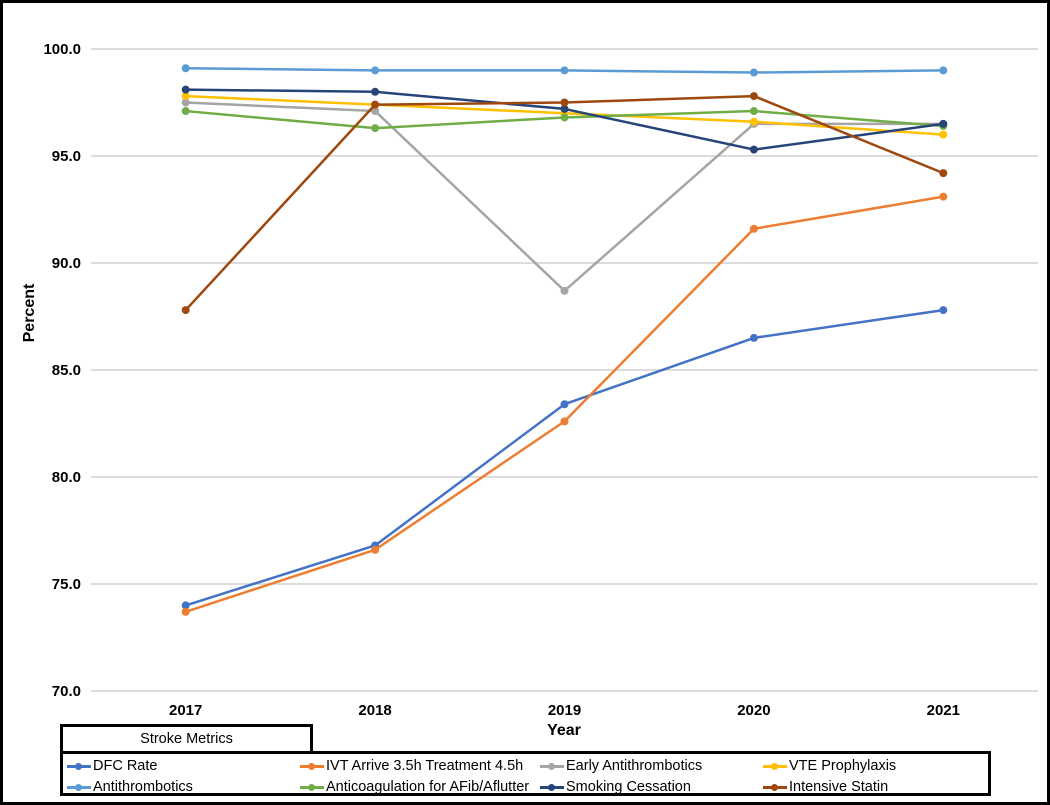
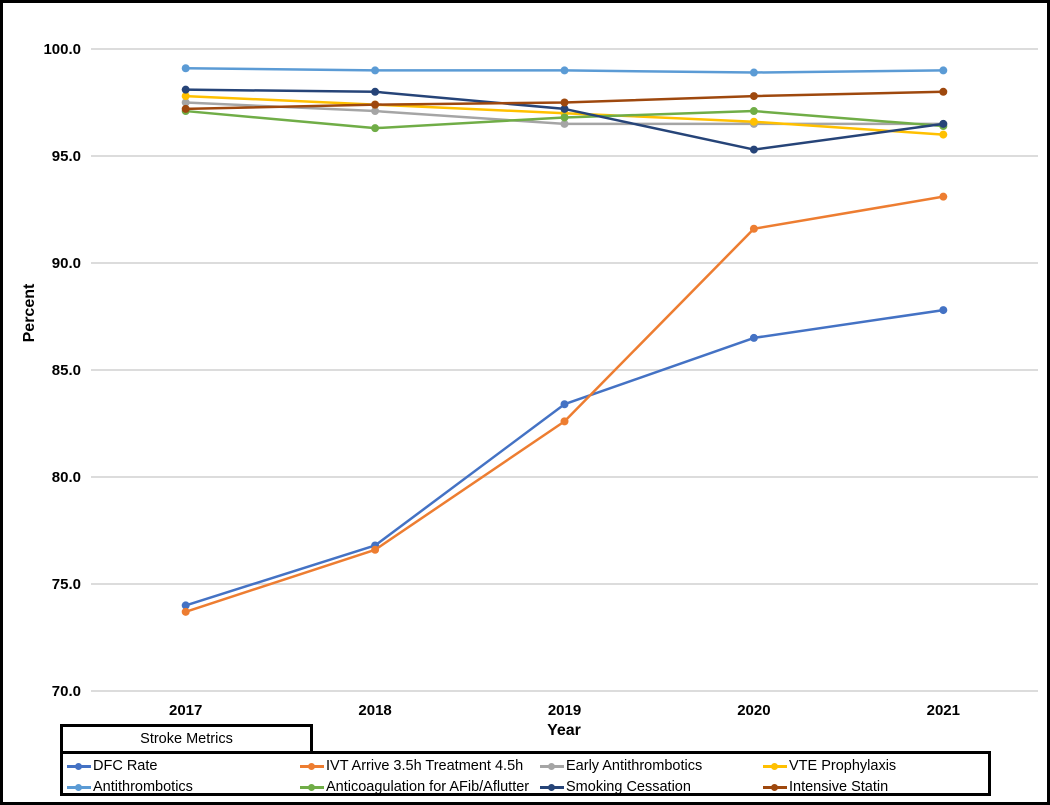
Intensive Statin/2017: 87.8 -> 97.2
Early Antithrombotics/2019: 88.7 -> 96.5
Intensive Statin/2021: 94.2 -> 98.0
